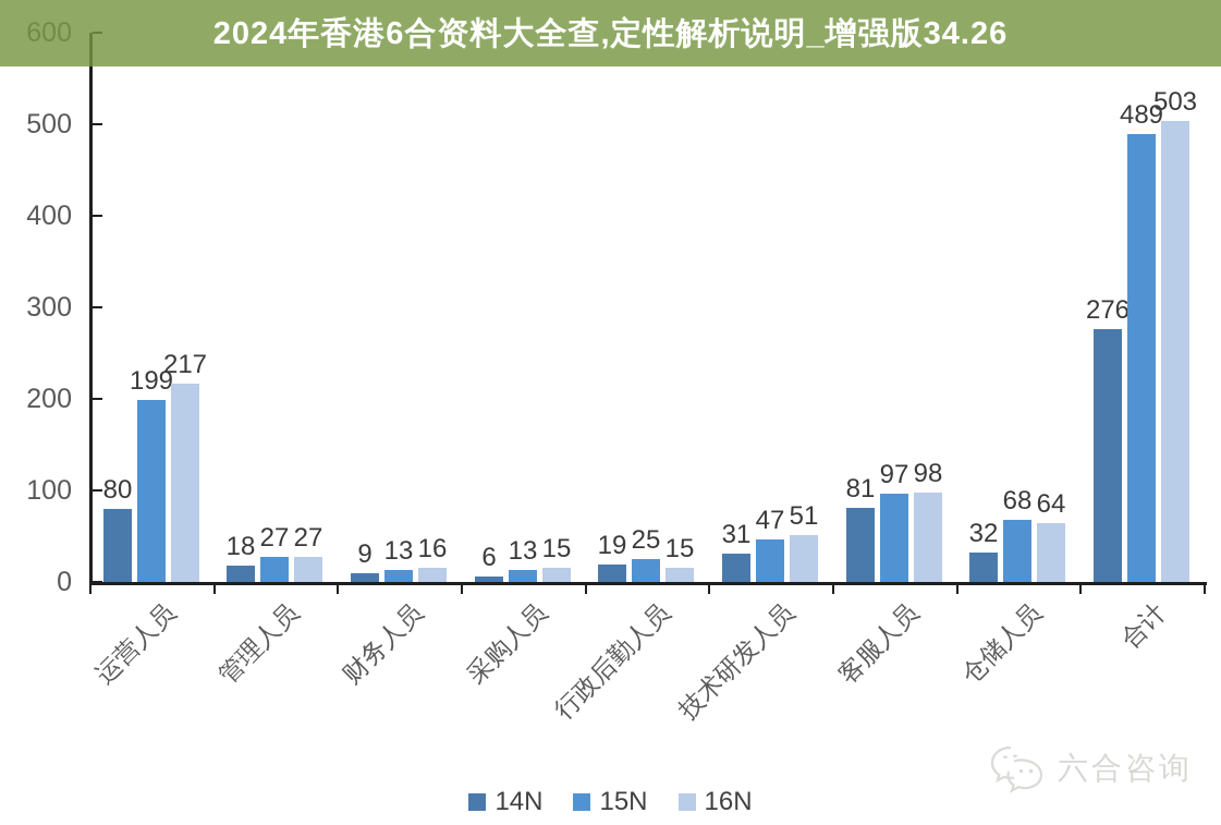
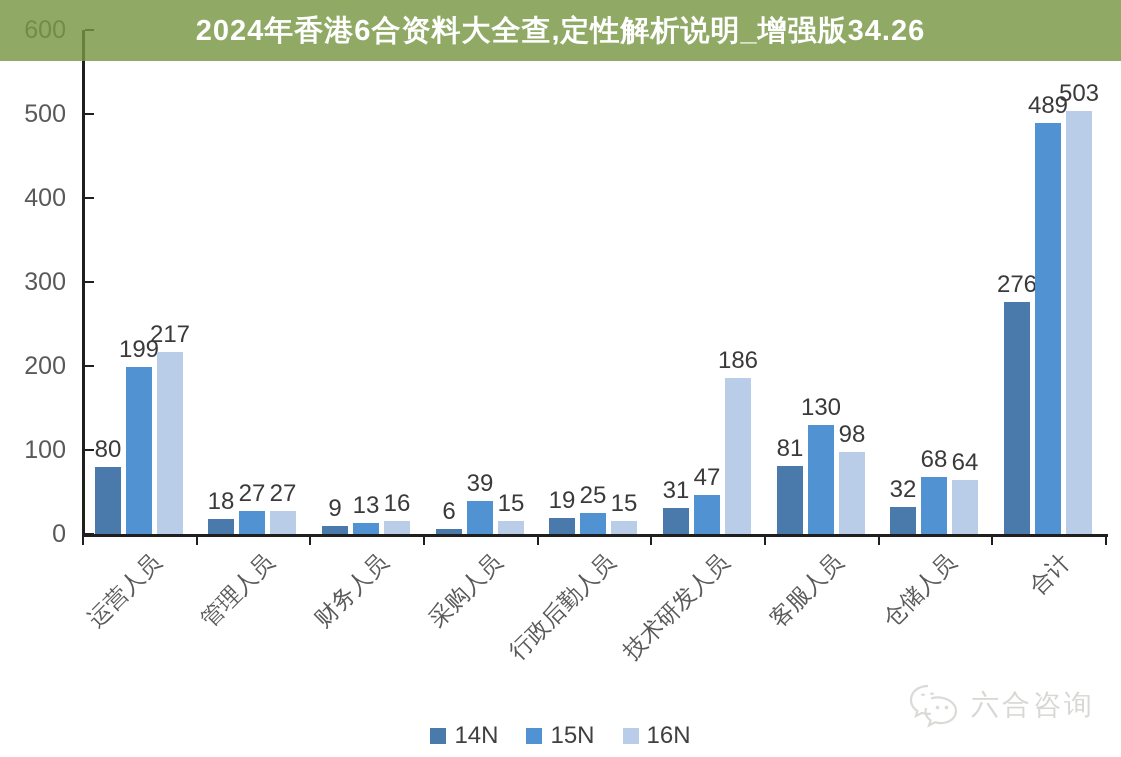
15N/采购人员: 13 -> 39
16N/技术研发人员: 51 -> 186
15N/客服人员: 97 -> 130
